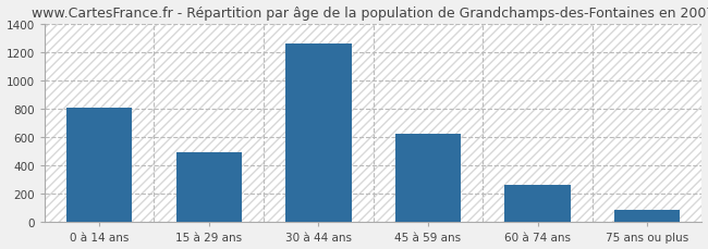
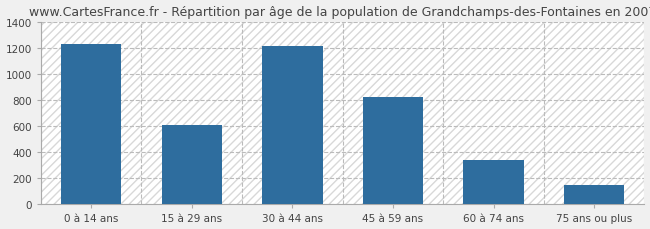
0 à 14 ans: 810 -> 1230
15 à 29 ans: 490 -> 600
30 à 44 ans: 1260 -> 1220
45 à 59 ans: 620 -> 820
60 à 74 ans: 260 -> 340
75 ans ou plus: 90 -> 140
